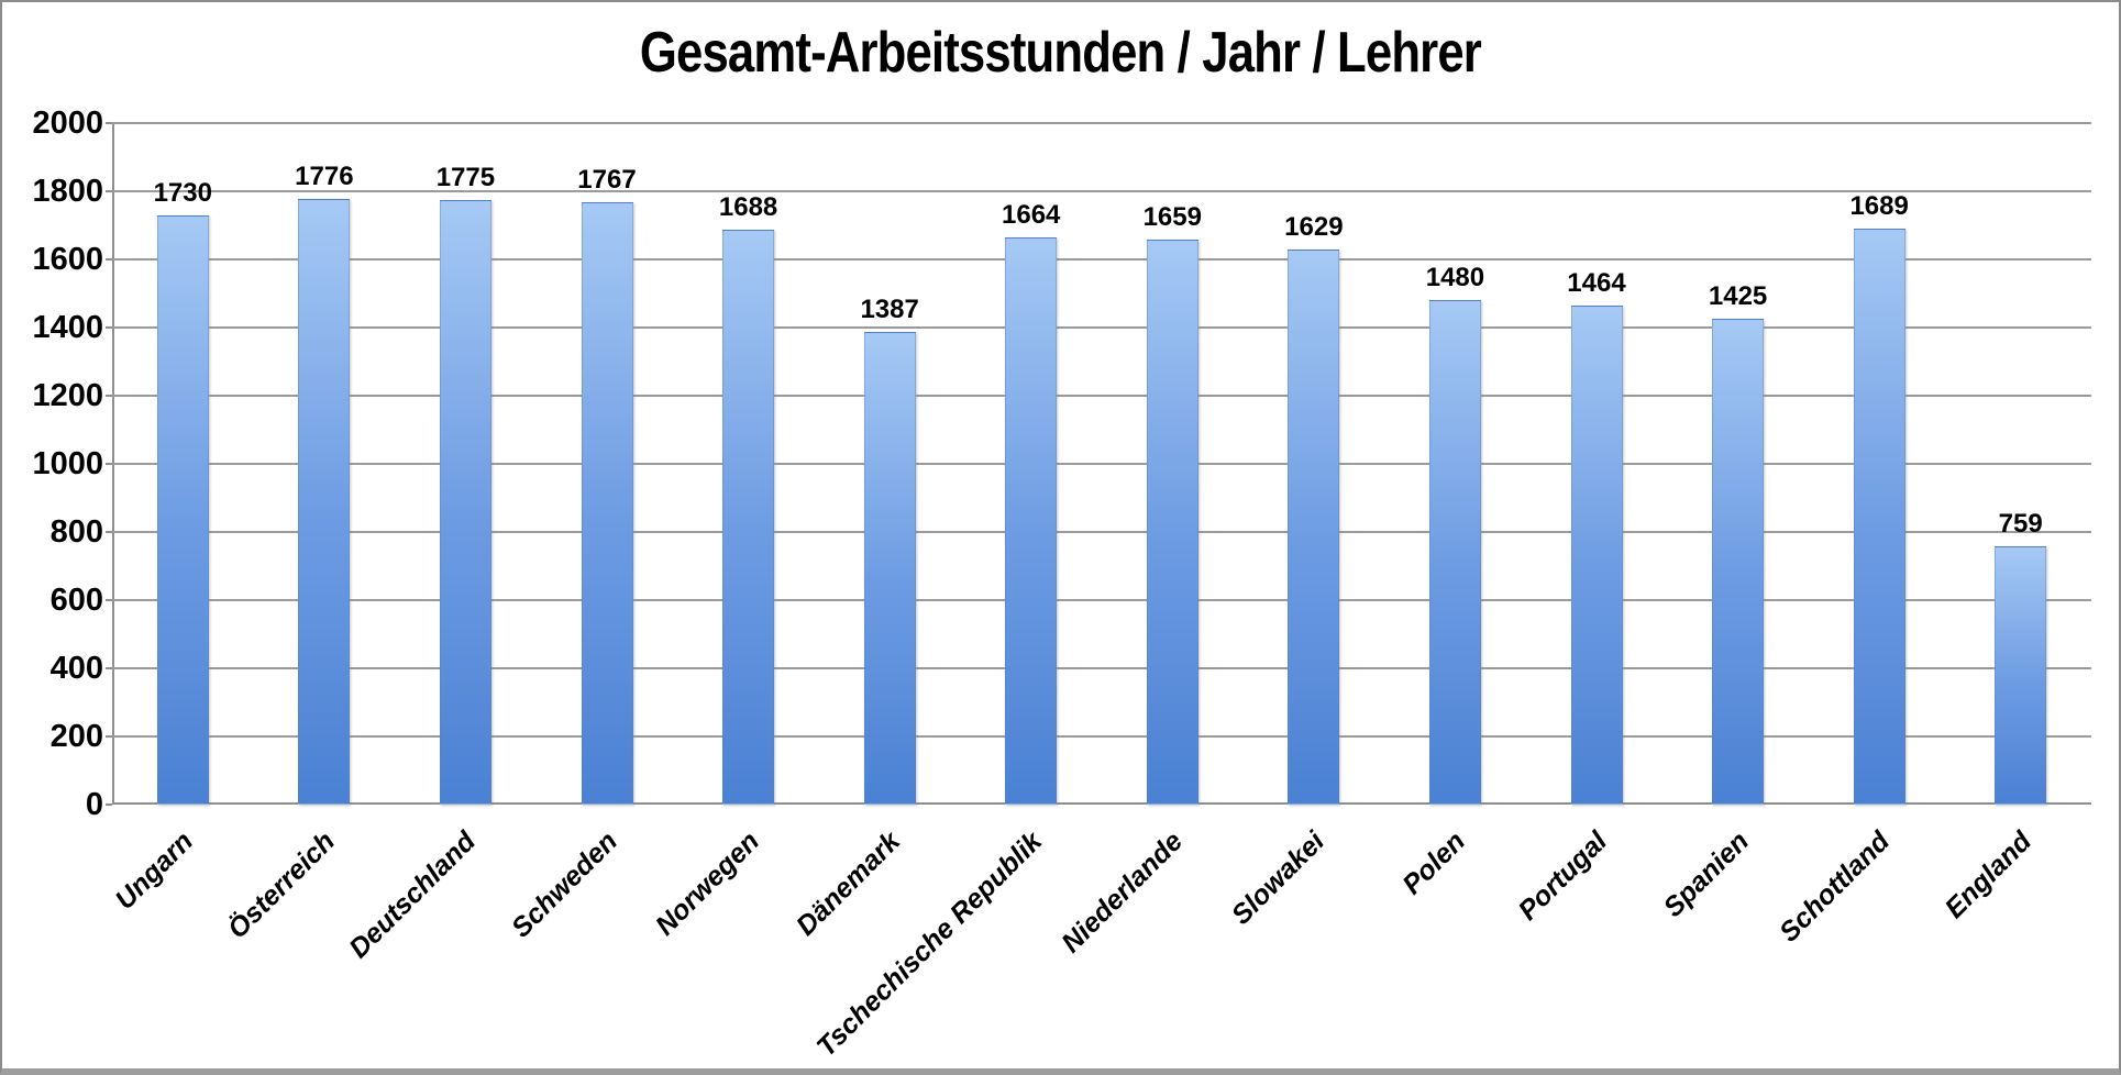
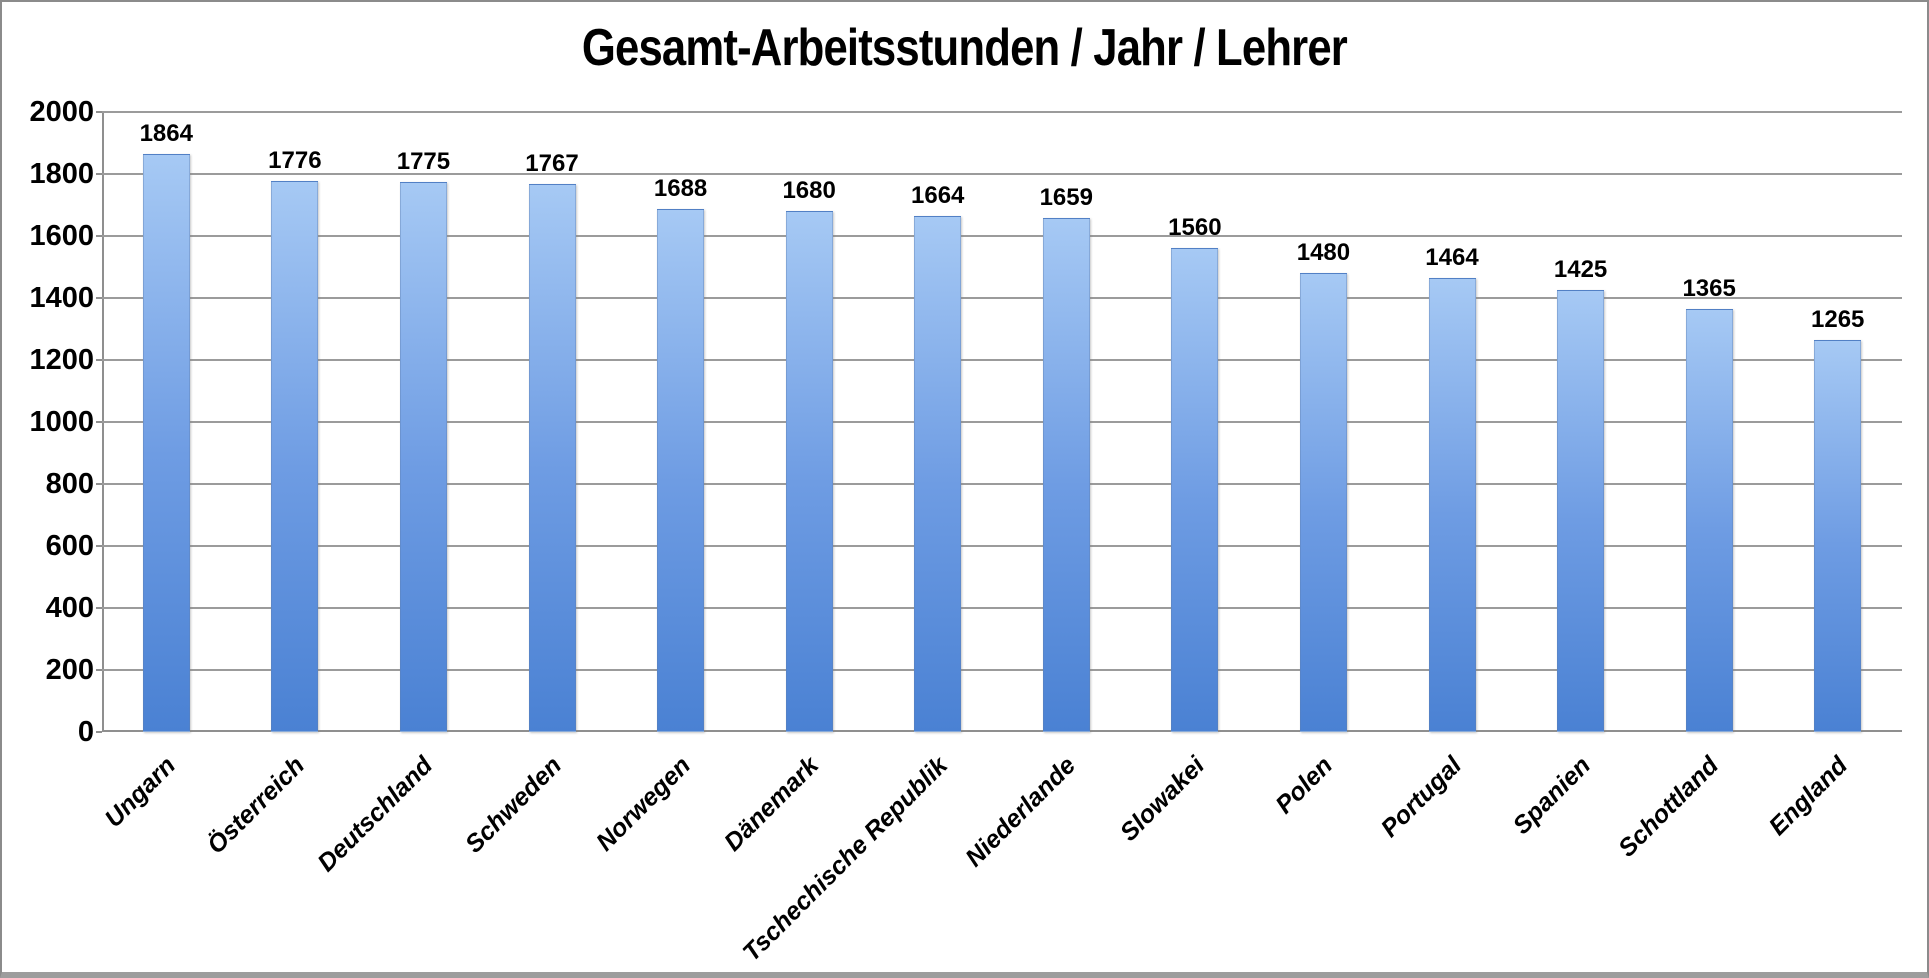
Ungarn: 1730 -> 1864
Dänemark: 1387 -> 1680
Slowakei: 1629 -> 1560
Schottland: 1689 -> 1365
England: 759 -> 1265
